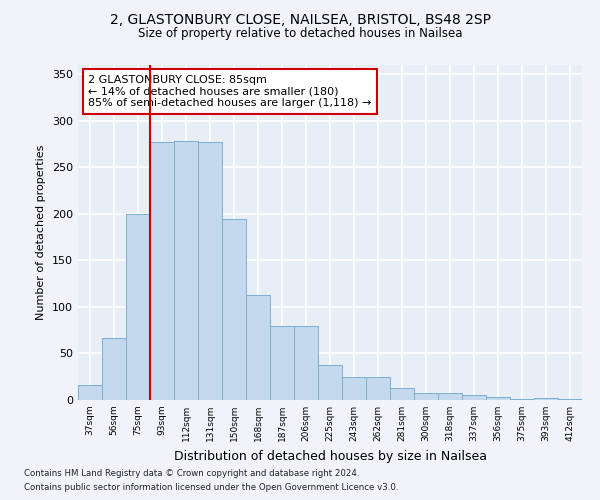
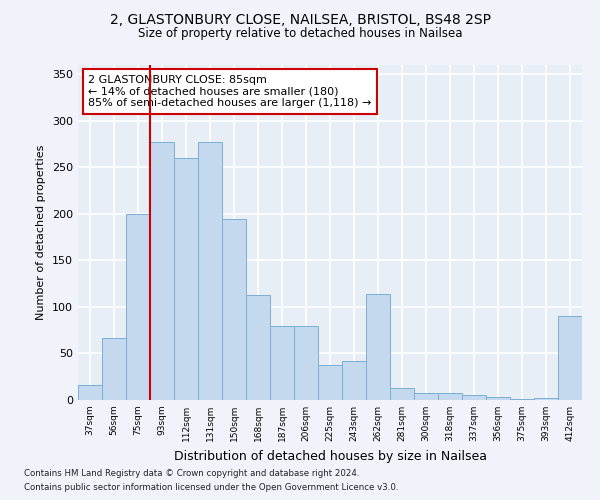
112sqm: 278 -> 260
243sqm: 25 -> 42
262sqm: 25 -> 114
412sqm: 1 -> 90
